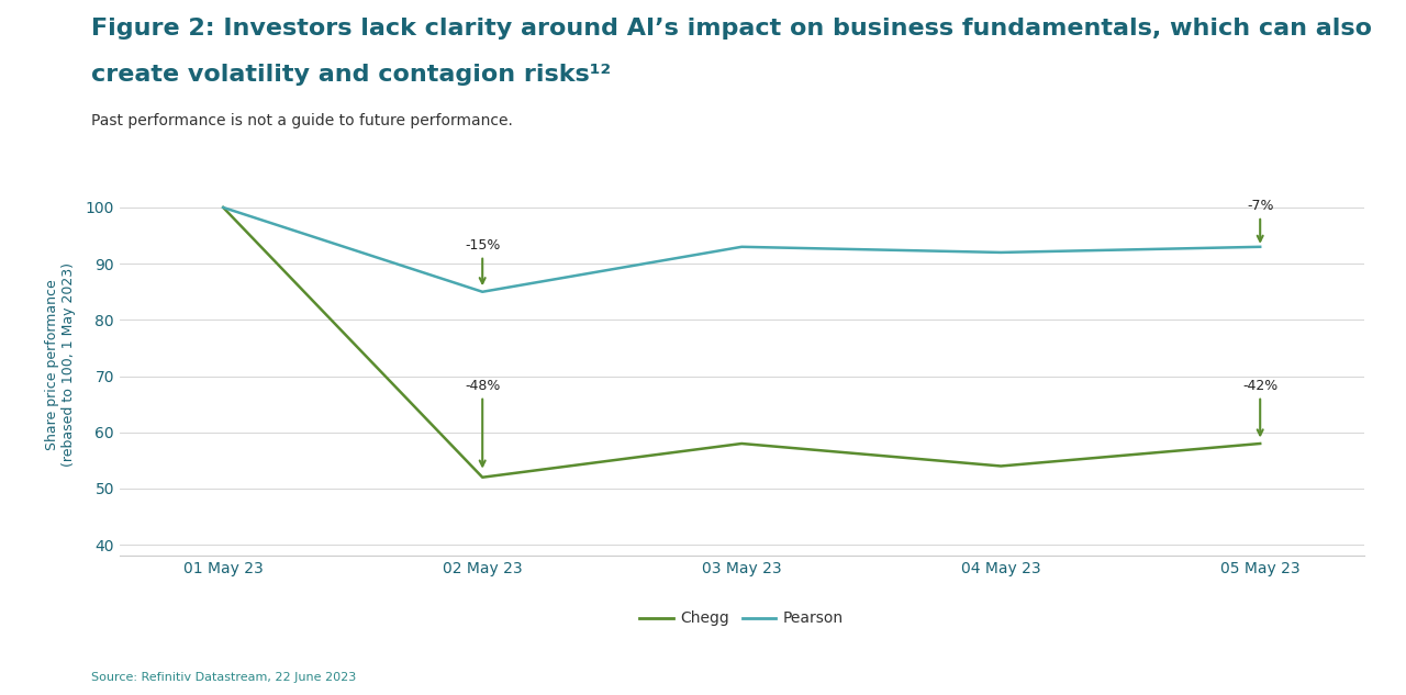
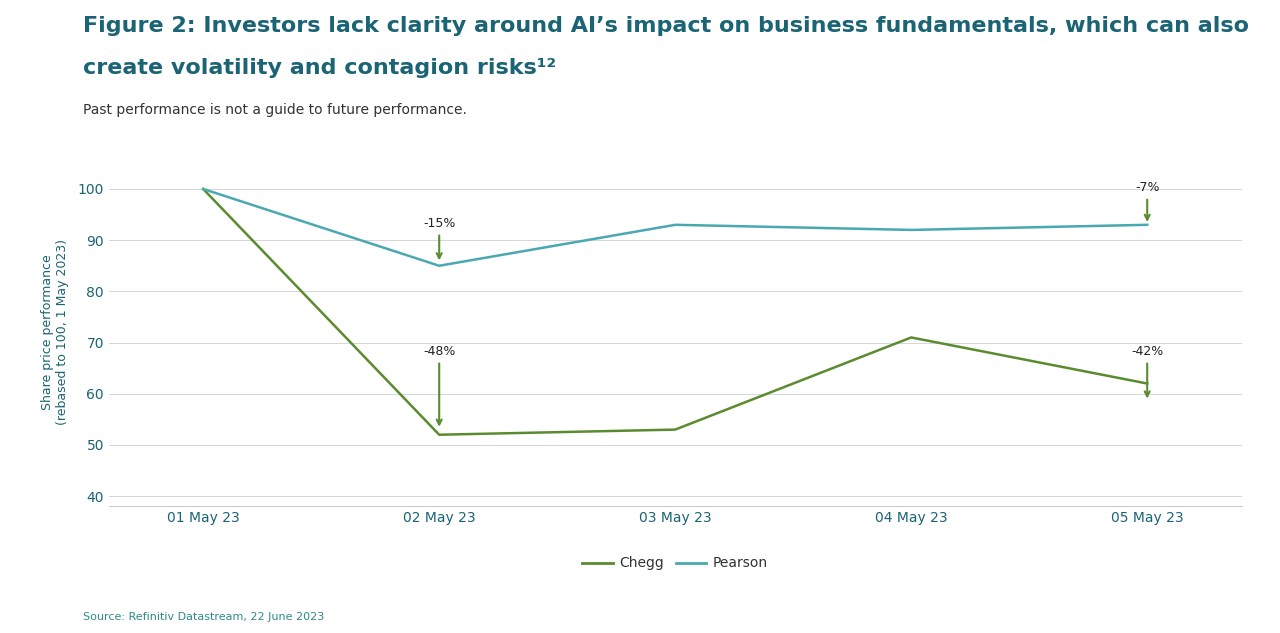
Chegg/03 May 23: 58 -> 53
Chegg/04 May 23: 54 -> 71
Chegg/05 May 23: 58 -> 62
